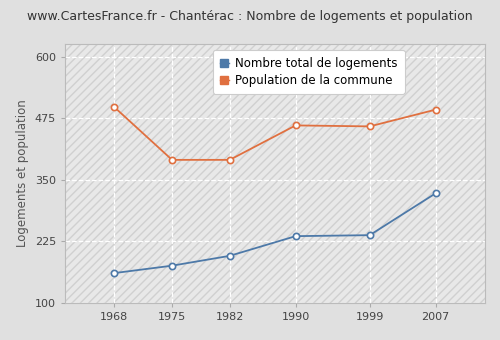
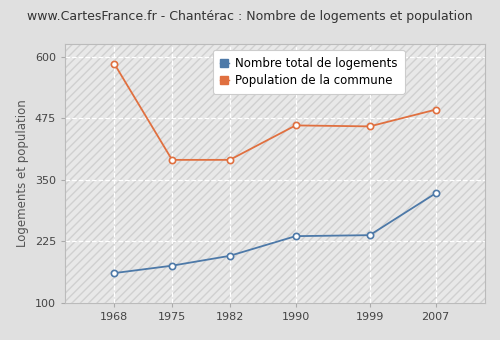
Population de la commune/1968: 497 -> 585
